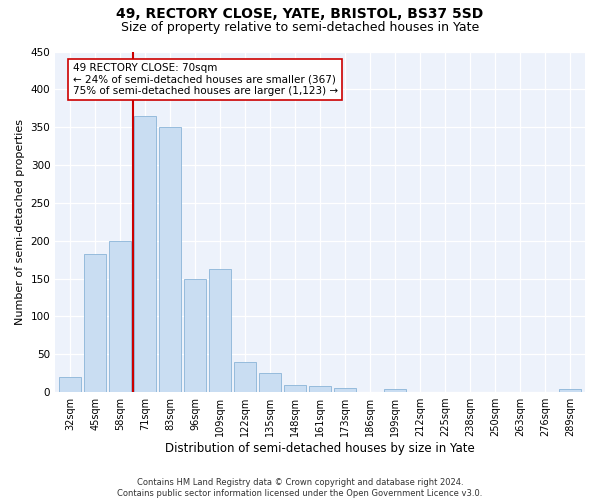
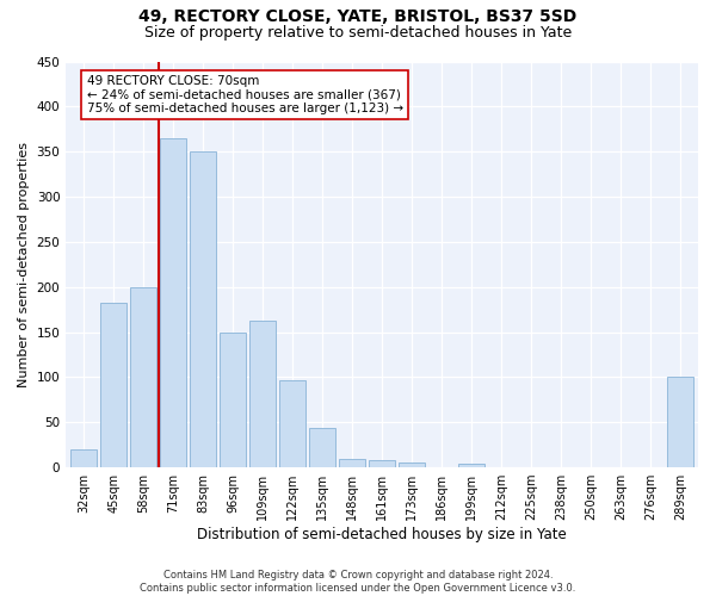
122sqm: 40 -> 96
135sqm: 25 -> 44
289sqm: 4 -> 100
